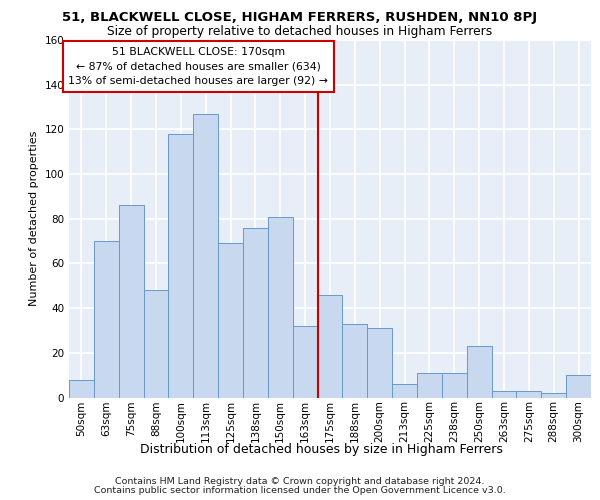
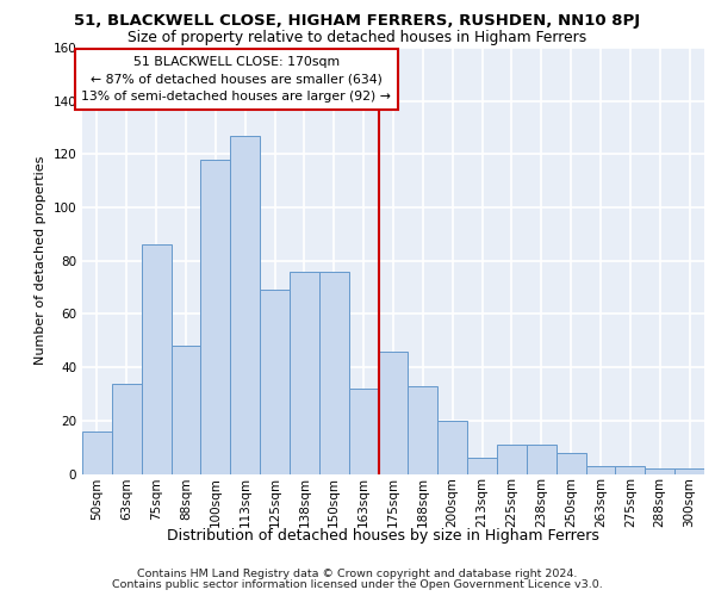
50sqm: 8 -> 16
63sqm: 70 -> 34
150sqm: 81 -> 76
200sqm: 31 -> 20
250sqm: 23 -> 8
300sqm: 10 -> 2
